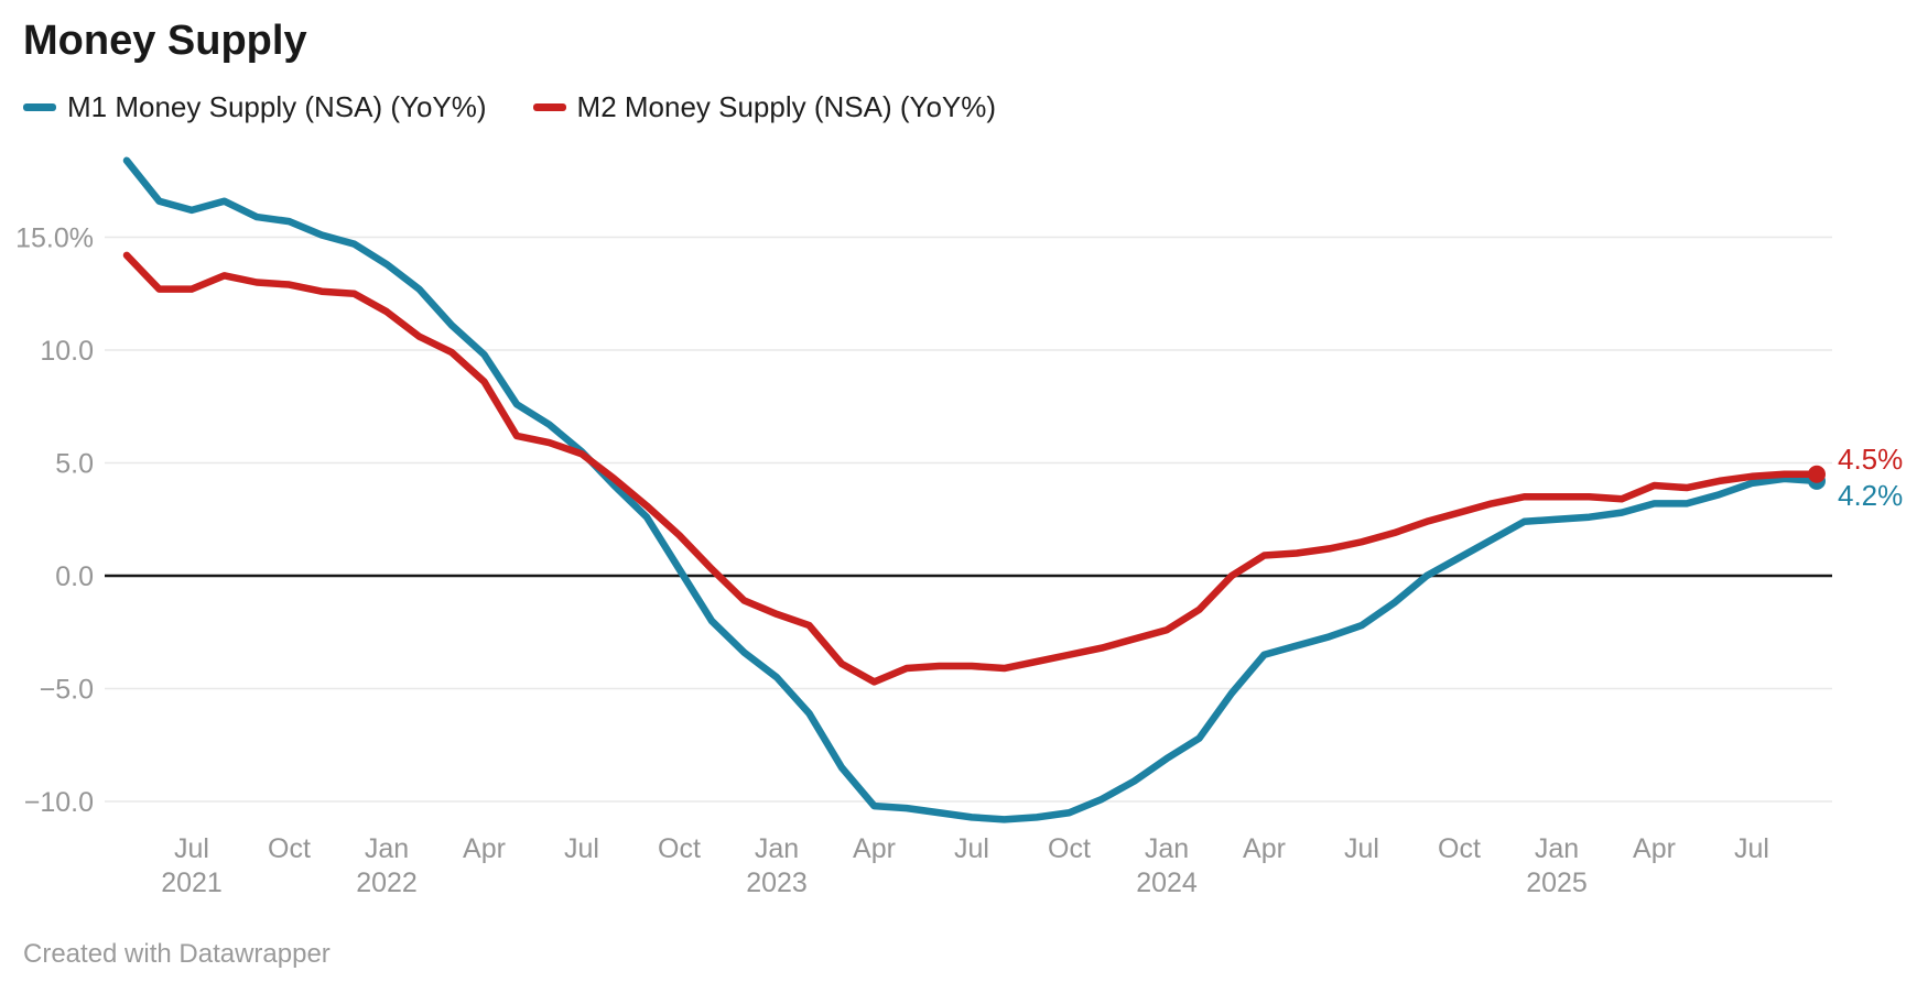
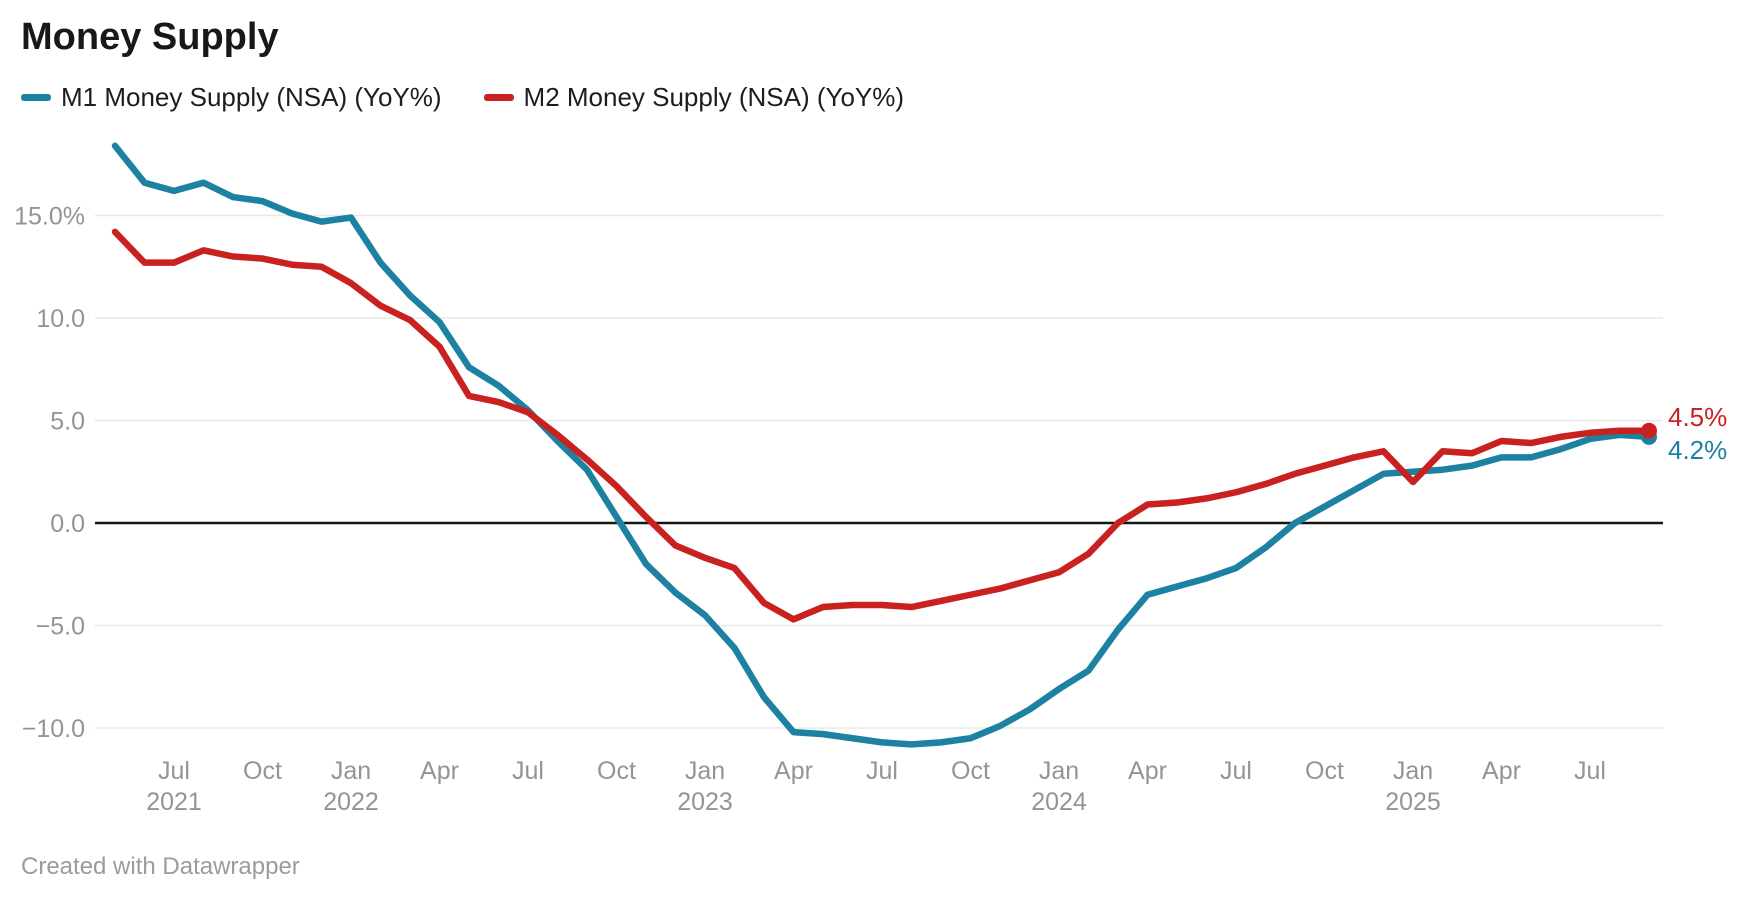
M1 Money Supply (NSA) (YoY%)/Jan 2022: 13.8% -> 14.9%
M2 Money Supply (NSA) (YoY%)/Jan 2025: 3.5% -> 2.0%
